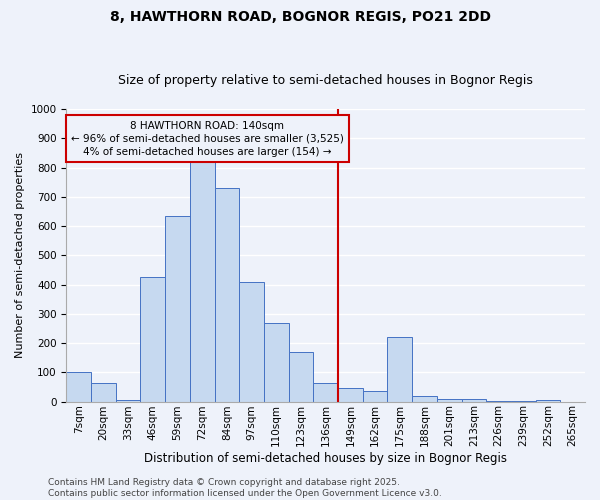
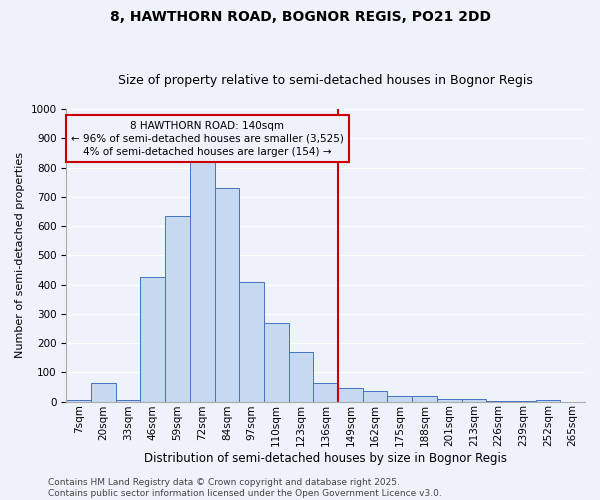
7sqm: 100 -> 5
175sqm: 220 -> 20
